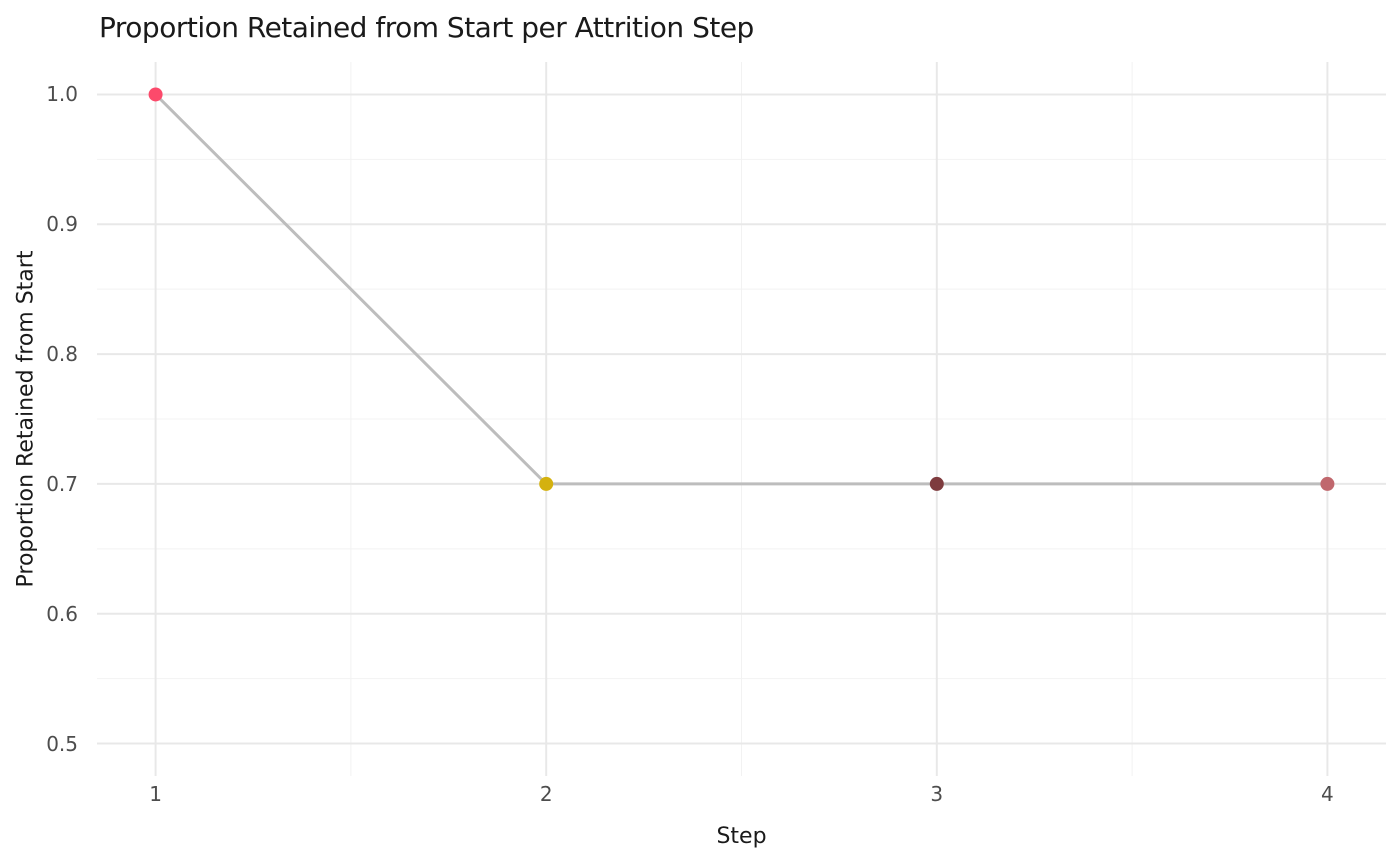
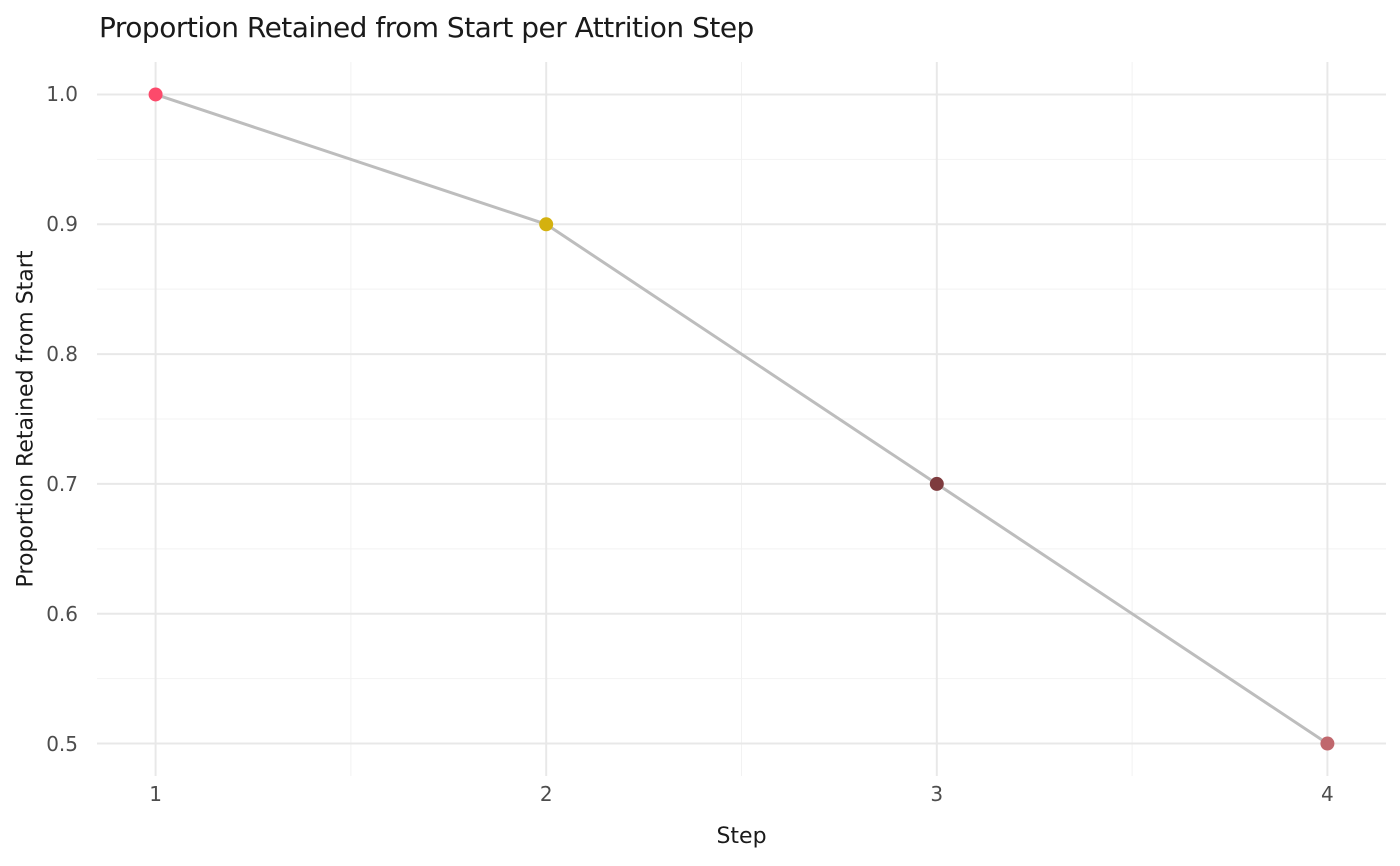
2: 0.7 -> 0.9
4: 0.7 -> 0.5
